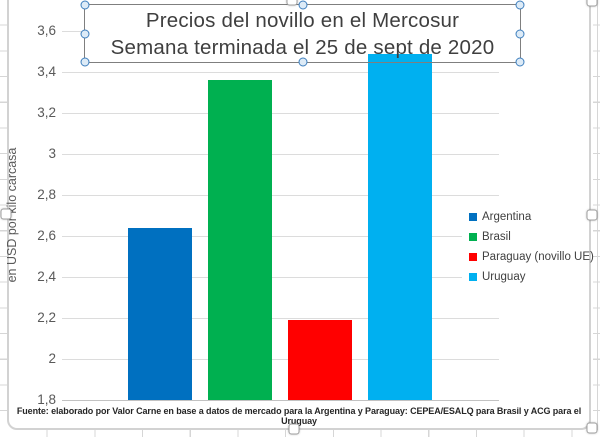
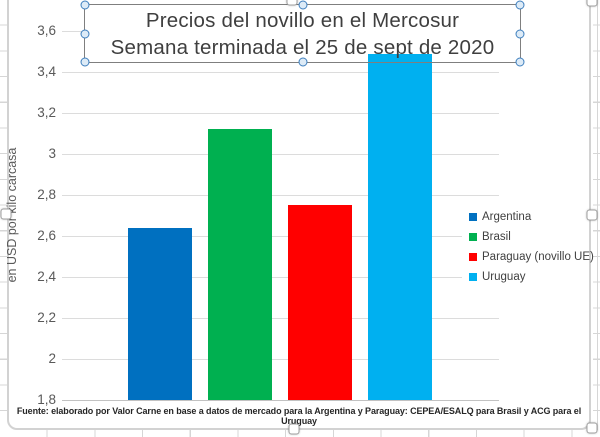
Brasil: 3,36 -> 3,12
Paraguay (novillo UE): 2,19 -> 2,75
